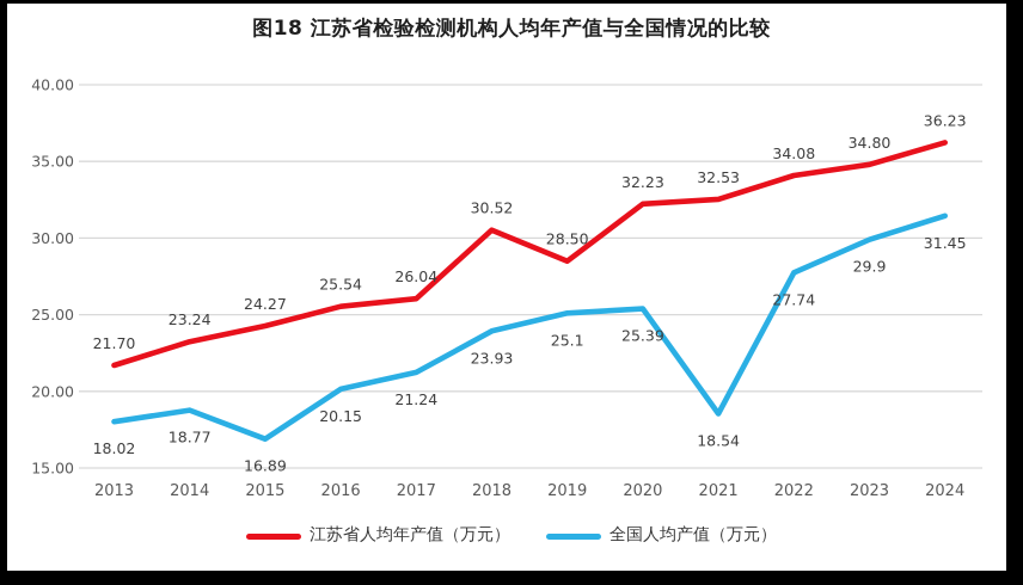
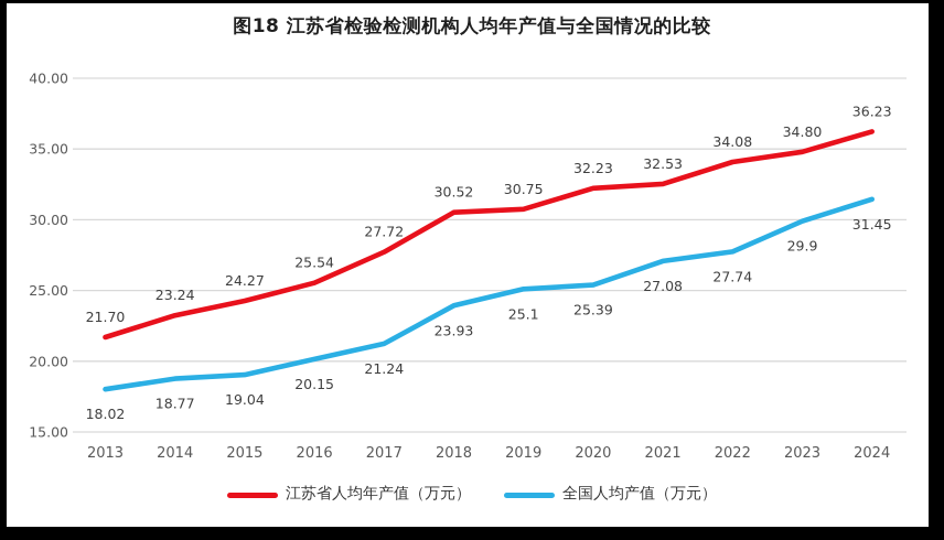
全国人均产值（万元）/2015: 16.89 -> 19.04
江苏省人均年产值（万元）/2017: 26.04 -> 27.72
江苏省人均年产值（万元）/2019: 28.50 -> 30.75
全国人均产值（万元）/2021: 18.54 -> 27.08
